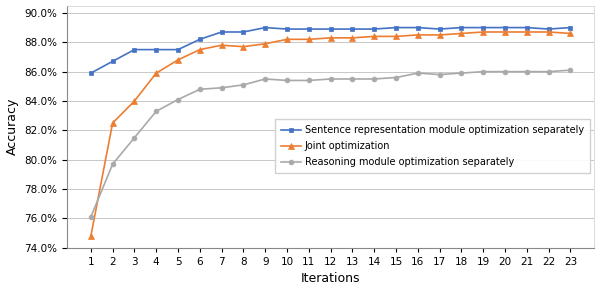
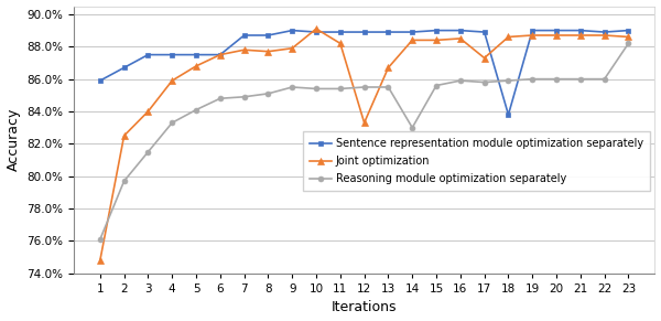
Sentence representation module optimization separately/6: 88.2% -> 87.5%
Joint optimization/10: 88.2% -> 89.1%
Joint optimization/12: 88.3% -> 83.3%
Joint optimization/13: 88.3% -> 86.7%
Reasoning module optimization separately/14: 85.5% -> 83.0%
Joint optimization/17: 88.5% -> 87.3%
Sentence representation module optimization separately/18: 89.0% -> 83.8%
Reasoning module optimization separately/23: 86.1% -> 88.2%
